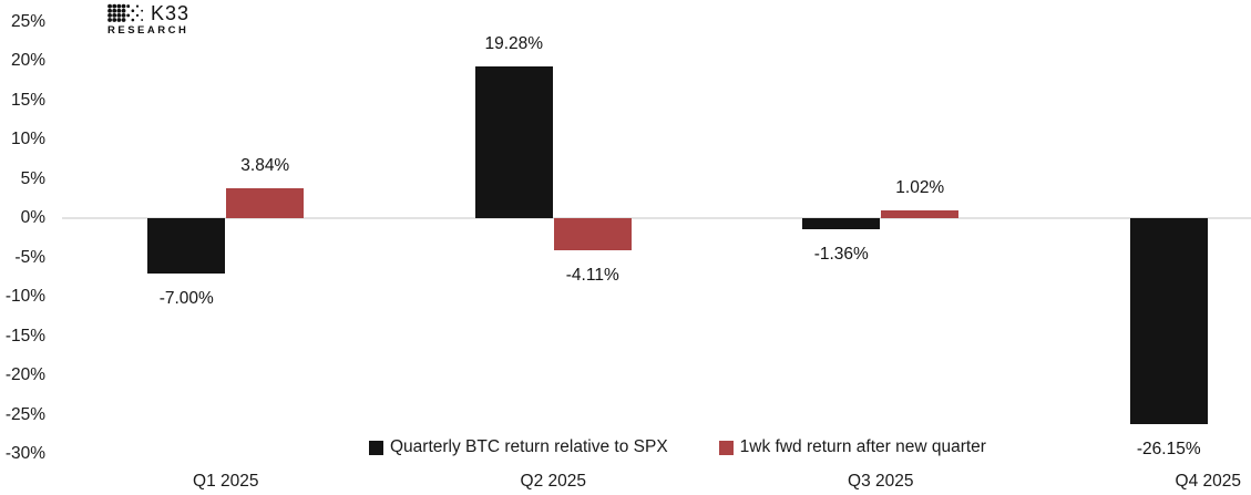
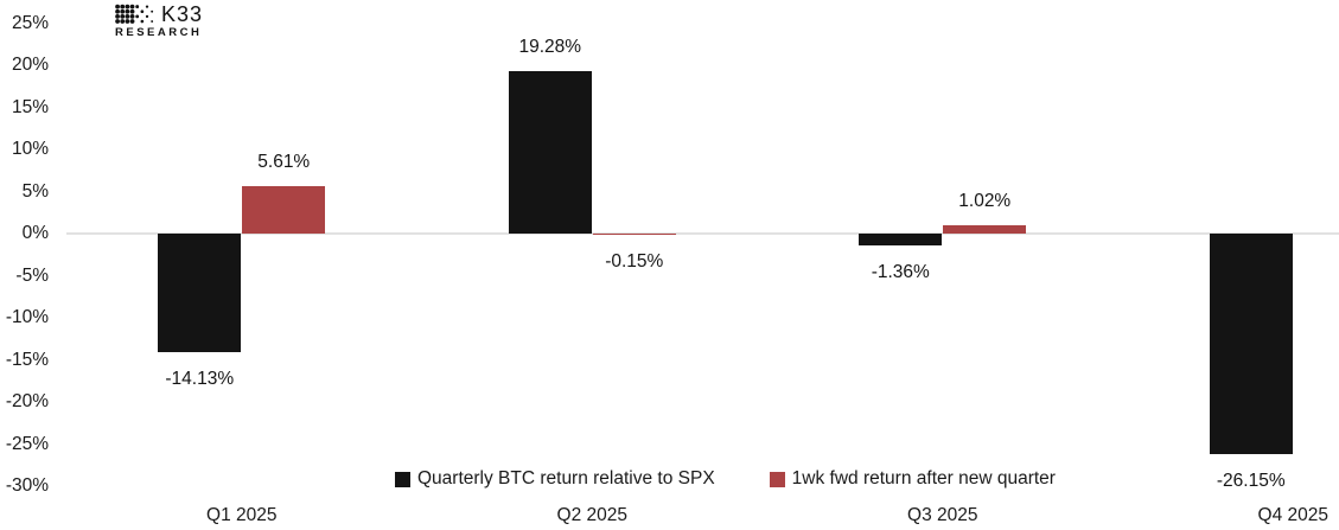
Quarterly BTC return relative to SPX/Q1 2025: -7.00% -> -14.13%
1wk fwd return after new quarter/Q1 2025: 3.84% -> 5.61%
1wk fwd return after new quarter/Q2 2025: -4.11% -> -0.15%
